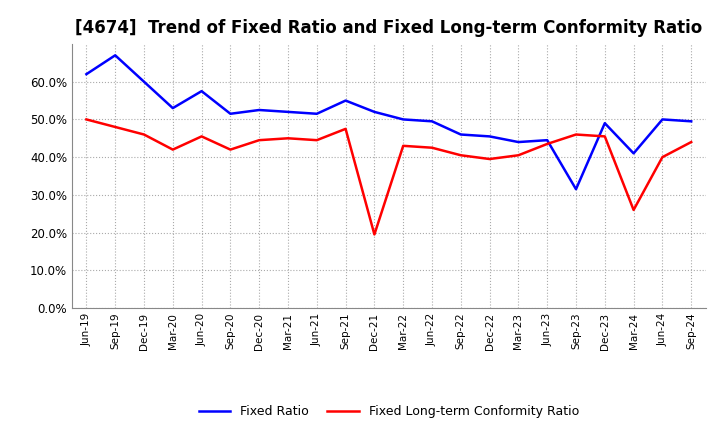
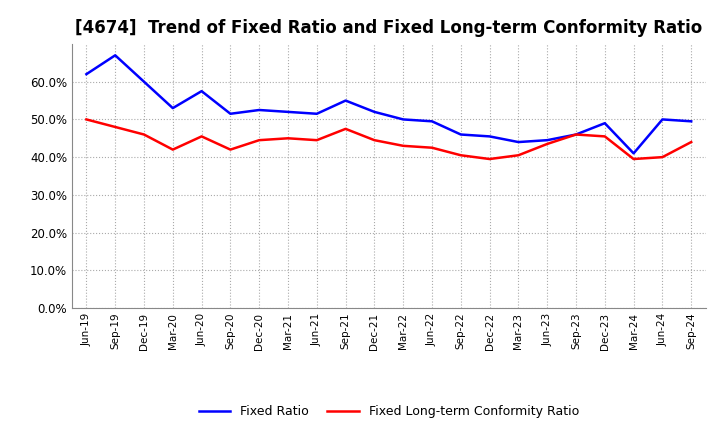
Fixed Long-term Conformity Ratio/Dec-21: 19.5% -> 44.5%
Fixed Ratio/Sep-23: 31.5% -> 46.0%
Fixed Long-term Conformity Ratio/Mar-24: 26.0% -> 39.5%
